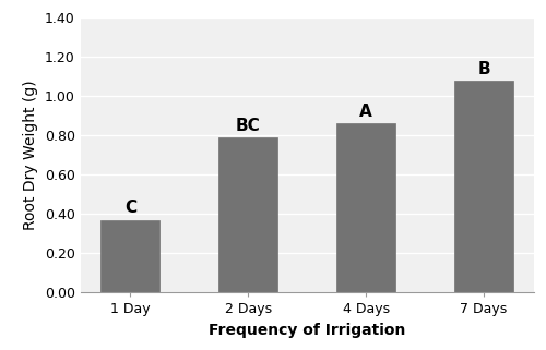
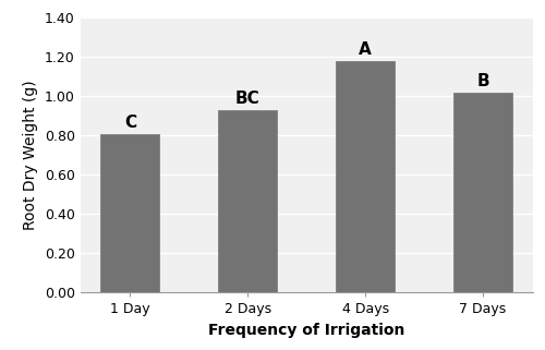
1 Day: 0.37 -> 0.81
2 Days: 0.79 -> 0.93
4 Days: 0.86 -> 1.18
7 Days: 1.08 -> 1.02
